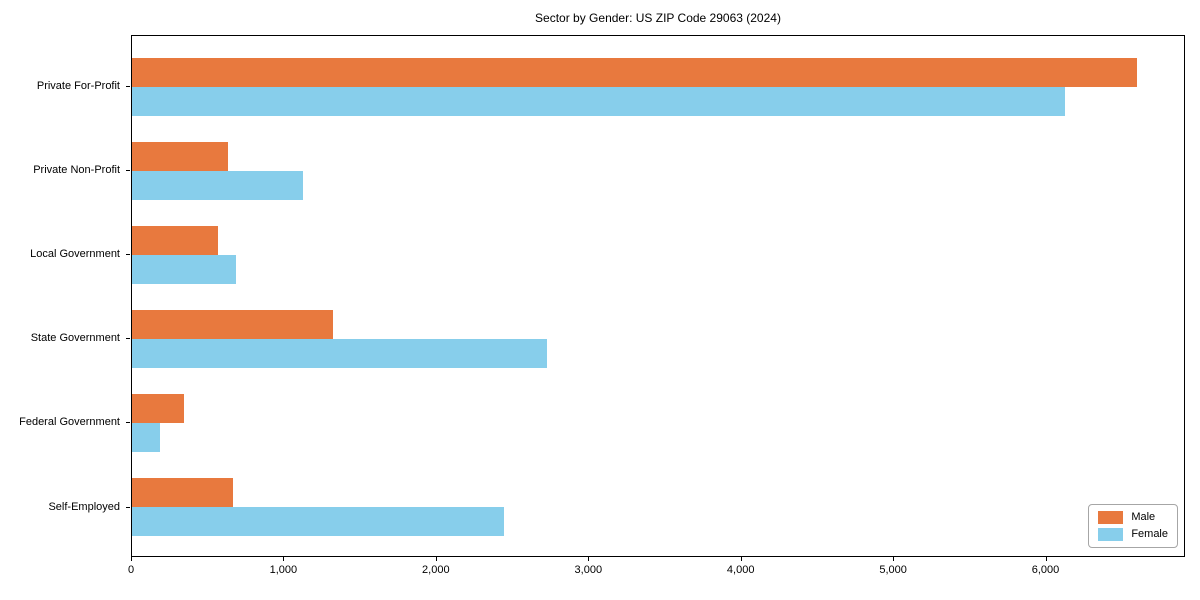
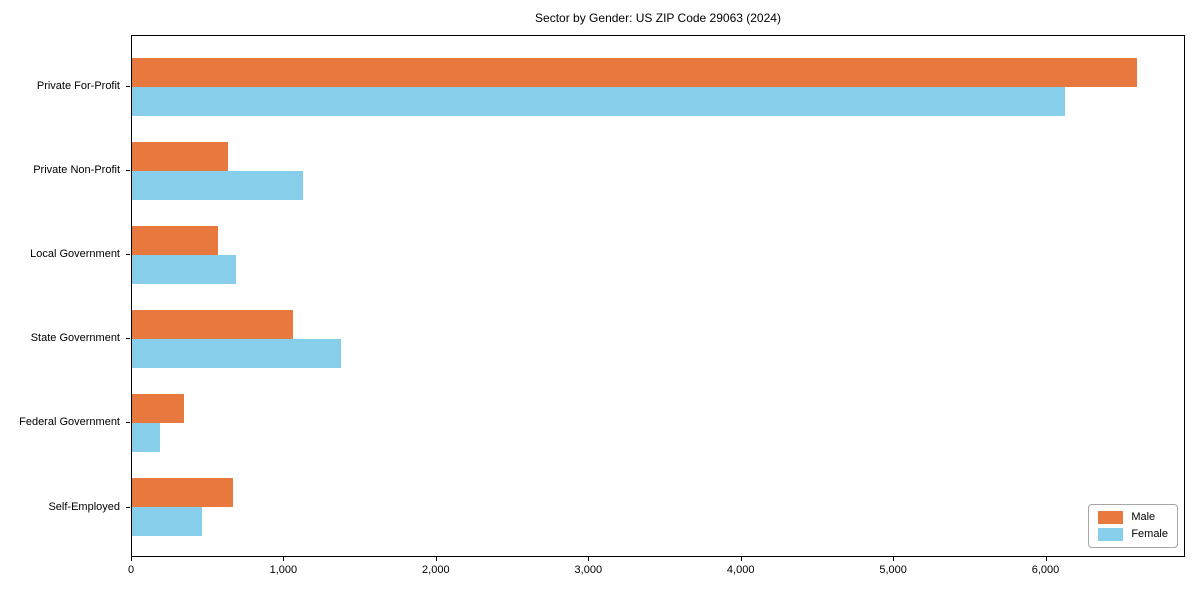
Male/State Government: 1320 -> 1060
Female/State Government: 2720 -> 1370
Female/Self-Employed: 2440 -> 460
